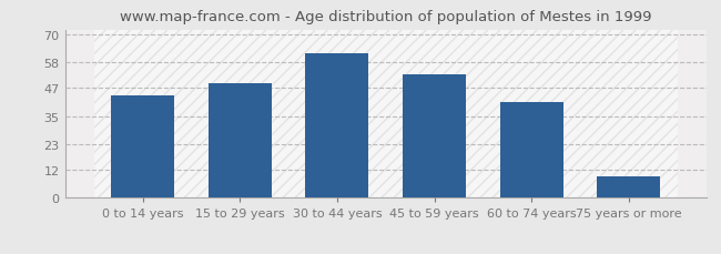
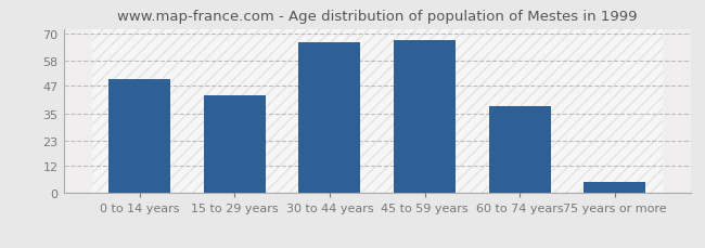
0 to 14 years: 44 -> 50
15 to 29 years: 49 -> 43
30 to 44 years: 62 -> 66
45 to 59 years: 53 -> 67
60 to 74 years: 41 -> 38
75 years or more: 9 -> 5
